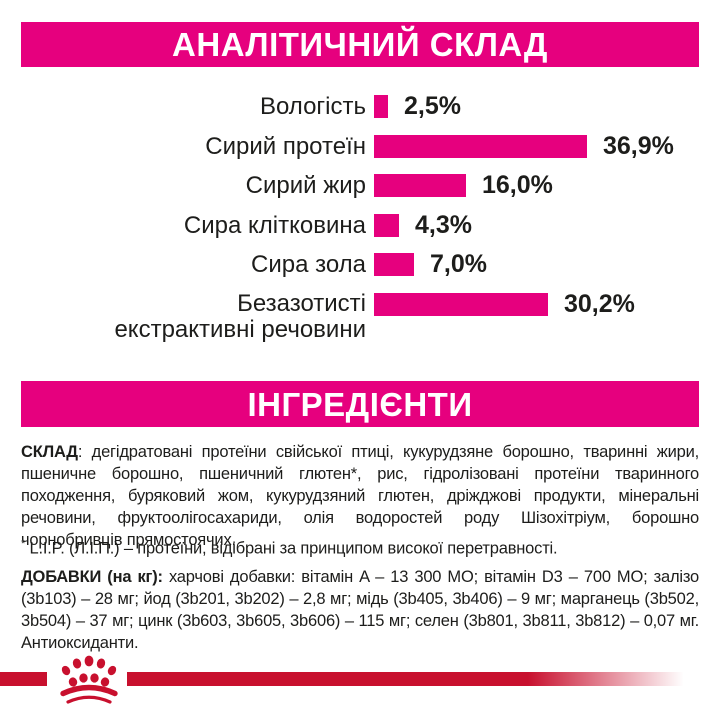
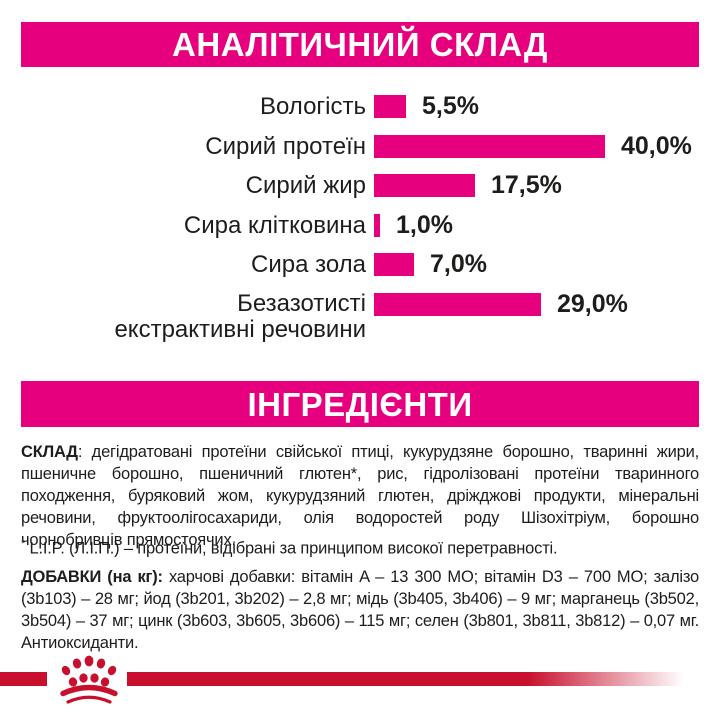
Вологість: 2,5% -> 5,5%
Сирий протеїн: 36,9% -> 40,0%
Сирий жир: 16,0% -> 17,5%
Сира клітковина: 4,3% -> 1,0%
Безазотисті екстрактивні речовини: 30,2% -> 29,0%
